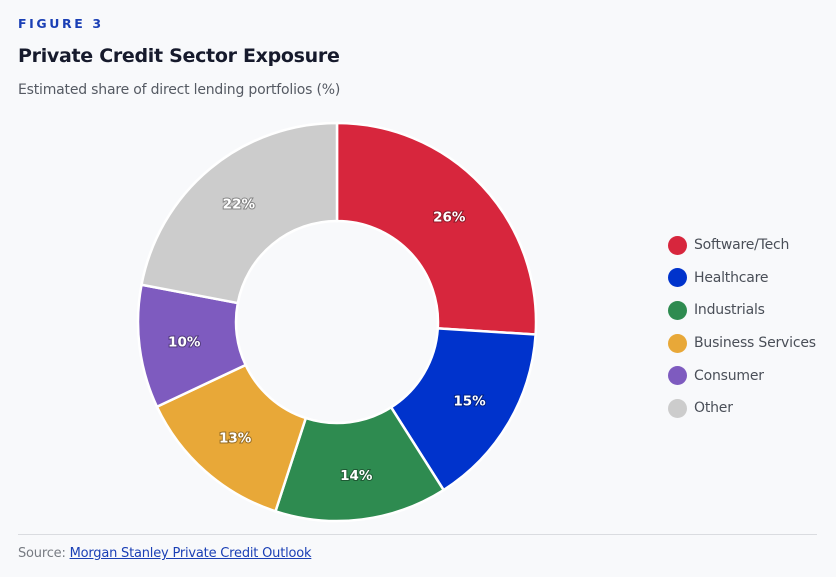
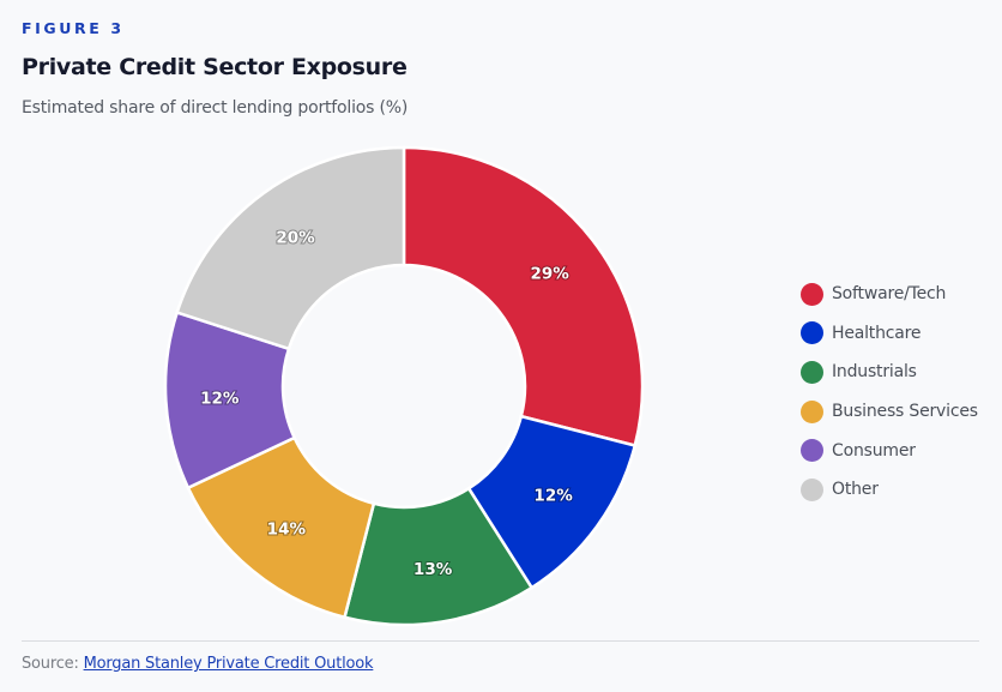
Software/Tech: 26% -> 29%
Healthcare: 15% -> 12%
Industrials: 14% -> 13%
Business Services: 13% -> 14%
Consumer: 10% -> 12%
Other: 22% -> 20%
